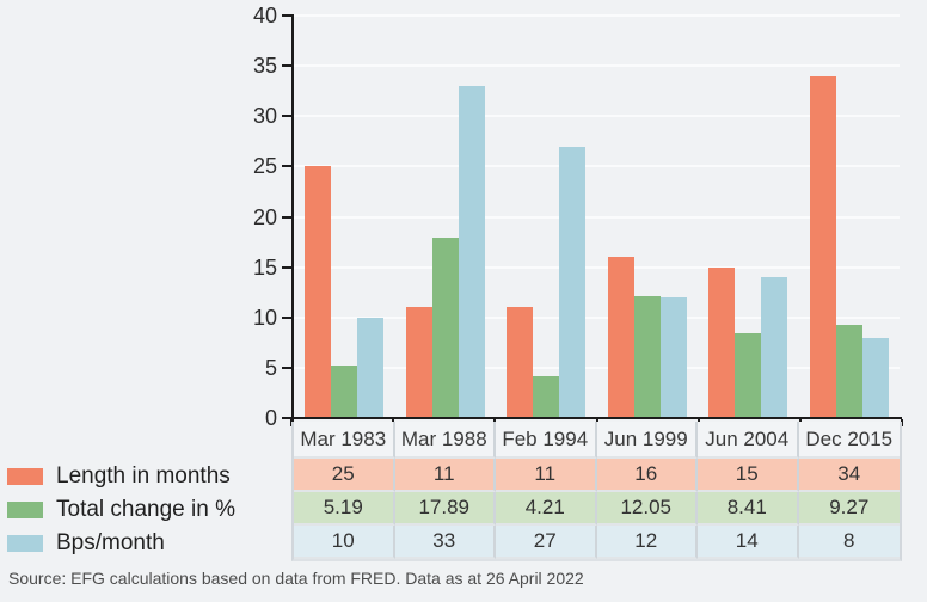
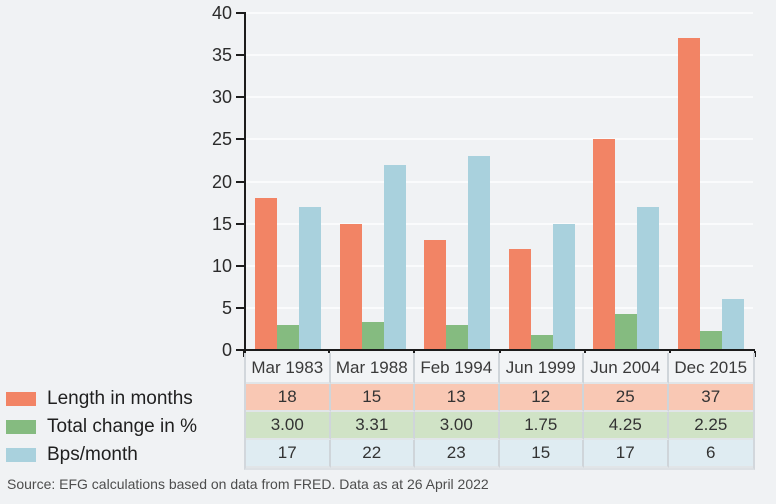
Length in months/Mar 1983: 25 -> 18
Total change in %/Mar 1983: 5.19 -> 3.00
Bps/month/Mar 1983: 10 -> 17
Length in months/Mar 1988: 11 -> 15
Total change in %/Mar 1988: 17.89 -> 3.31
Bps/month/Mar 1988: 33 -> 22
Length in months/Feb 1994: 11 -> 13
Total change in %/Feb 1994: 4.21 -> 3.00
Bps/month/Feb 1994: 27 -> 23
Length in months/Jun 1999: 16 -> 12
Total change in %/Jun 1999: 12.05 -> 1.75
Bps/month/Jun 1999: 12 -> 15
Length in months/Jun 2004: 15 -> 25
Total change in %/Jun 2004: 8.41 -> 4.25
Bps/month/Jun 2004: 14 -> 17
Length in months/Dec 2015: 34 -> 37
Total change in %/Dec 2015: 9.27 -> 2.25
Bps/month/Dec 2015: 8 -> 6
